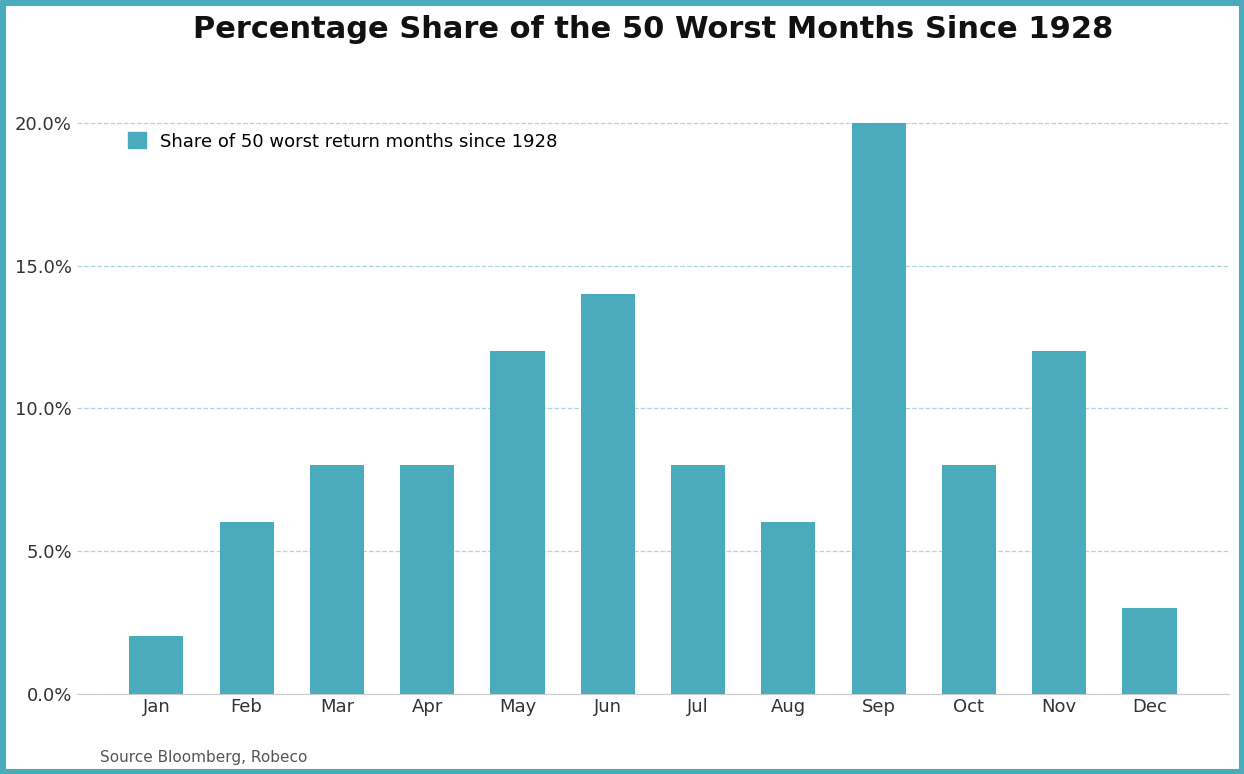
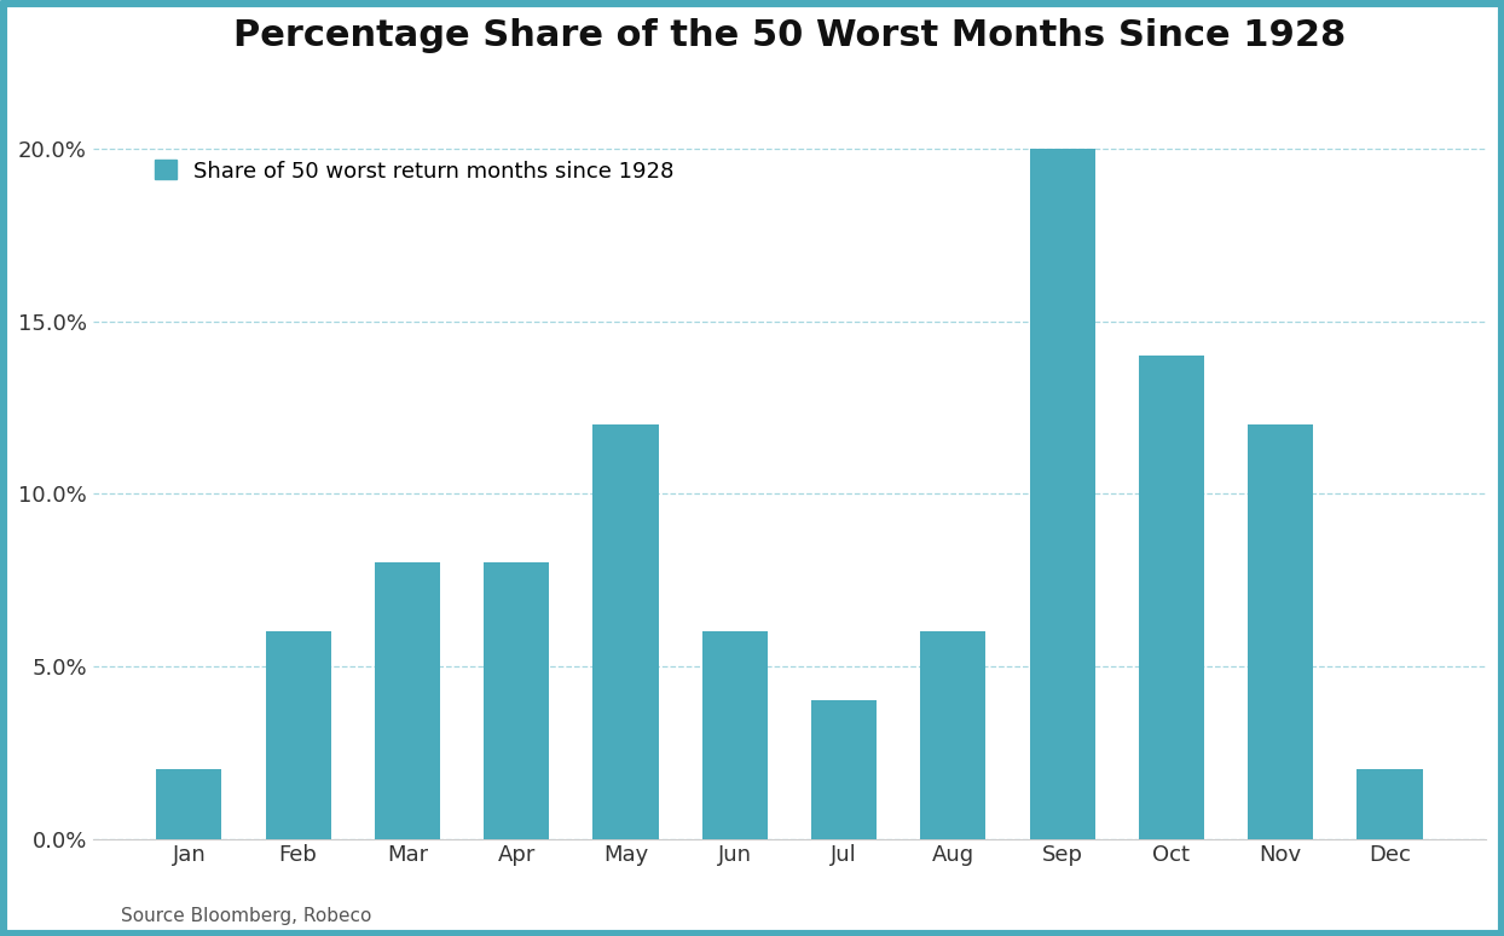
Jun: 14% -> 6%
Jul: 8% -> 4%
Oct: 8% -> 14%
Dec: 3% -> 2%
